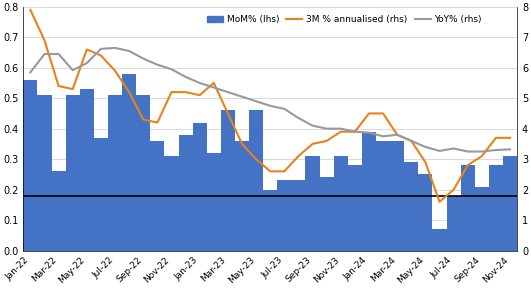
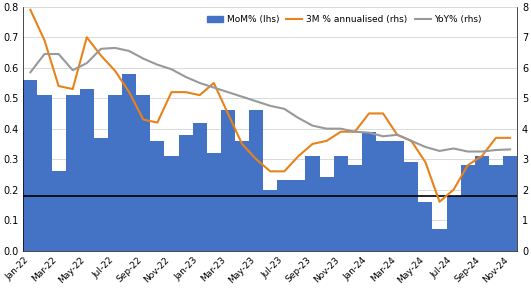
3M % annualised (rhs)/May-22: 6.6 -> 7.0
MoM% (lhs)/May-24: 0.25 -> 0.16
MoM% (lhs)/Sep-24: 0.21 -> 0.31
